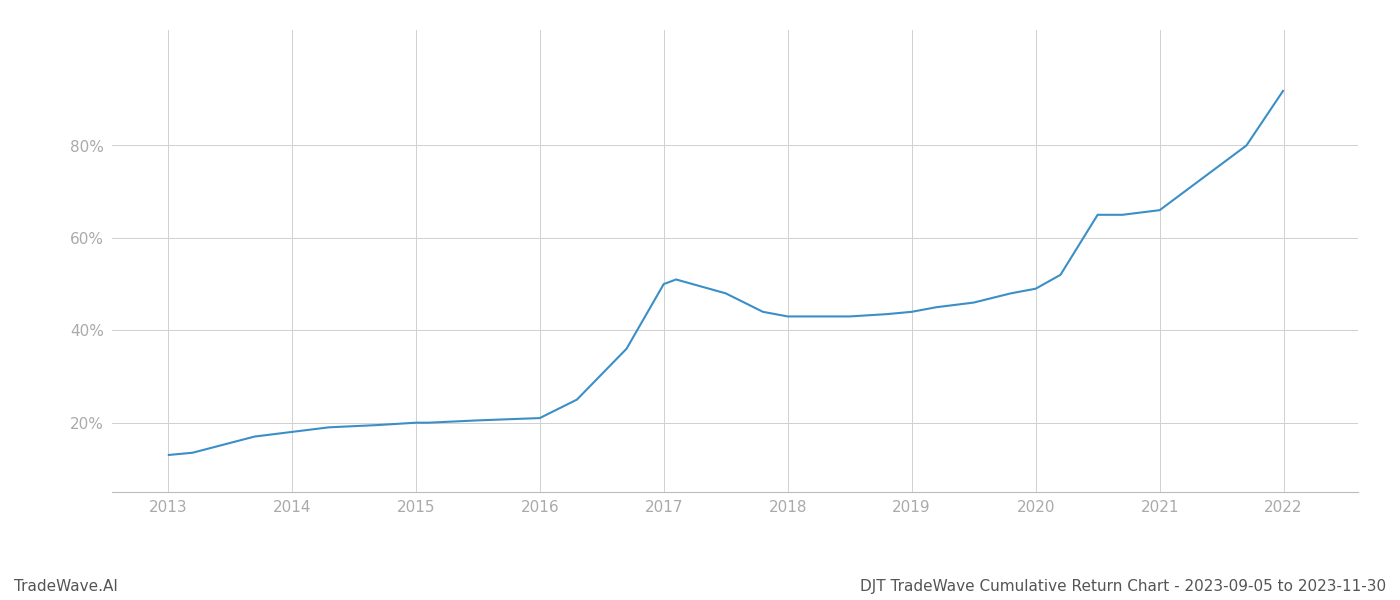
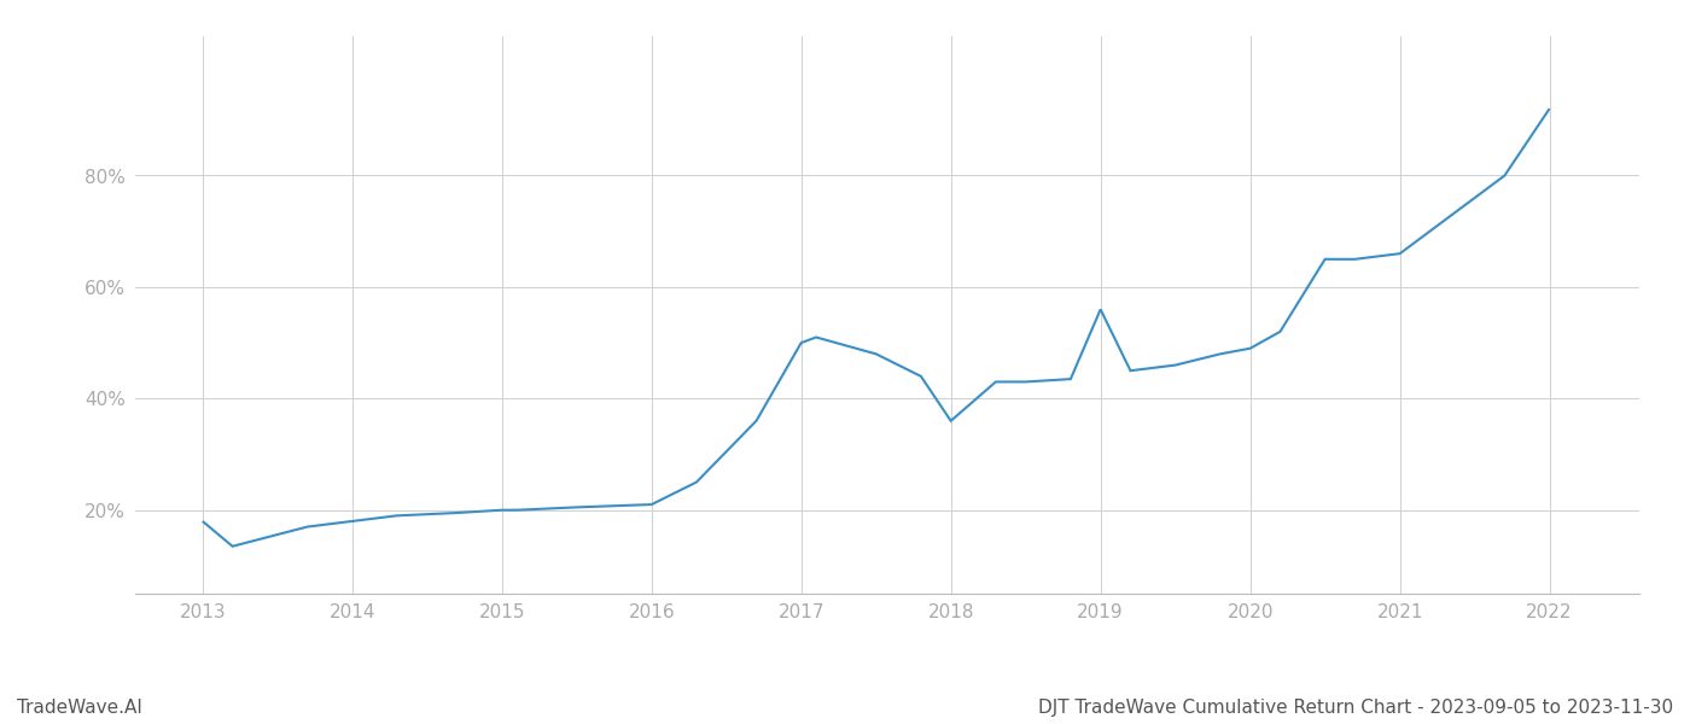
2013: 13.0% -> 18.0%
2018: 43.0% -> 36.0%
2019: 44.0% -> 56.0%
